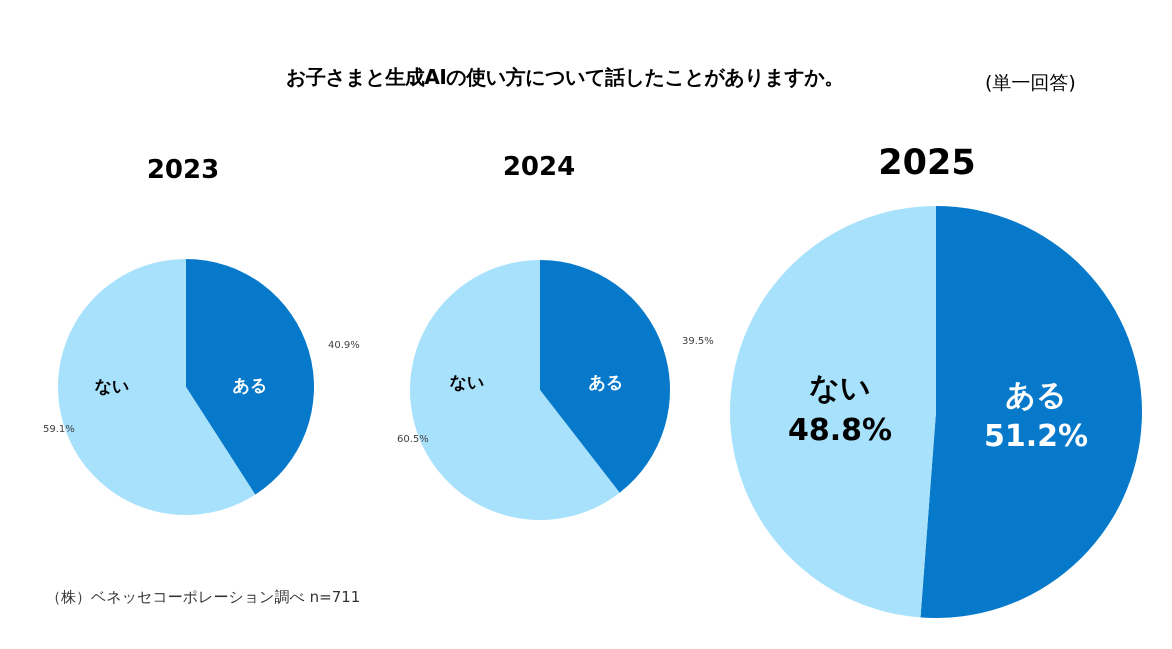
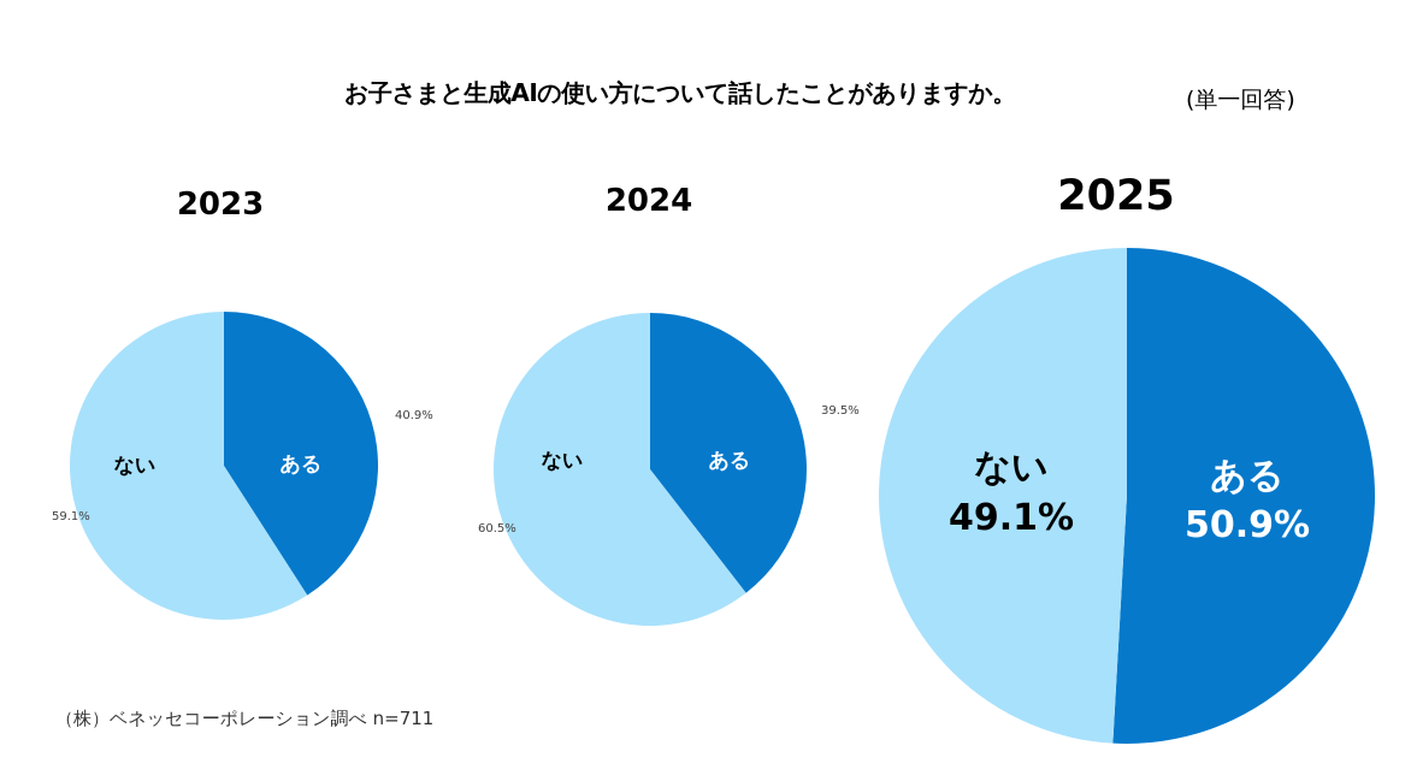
2025/ある: 51.2% -> 50.9%
2025/ない: 48.8% -> 49.1%
